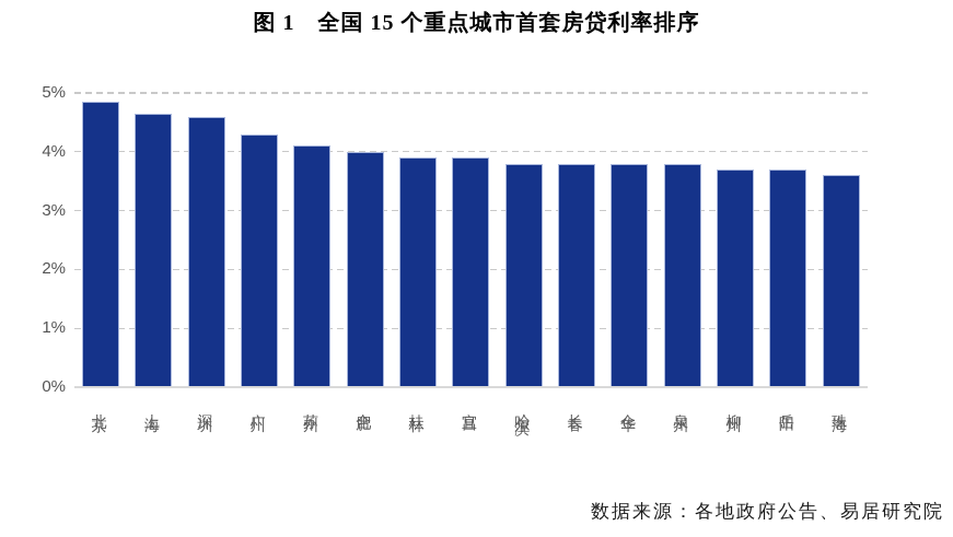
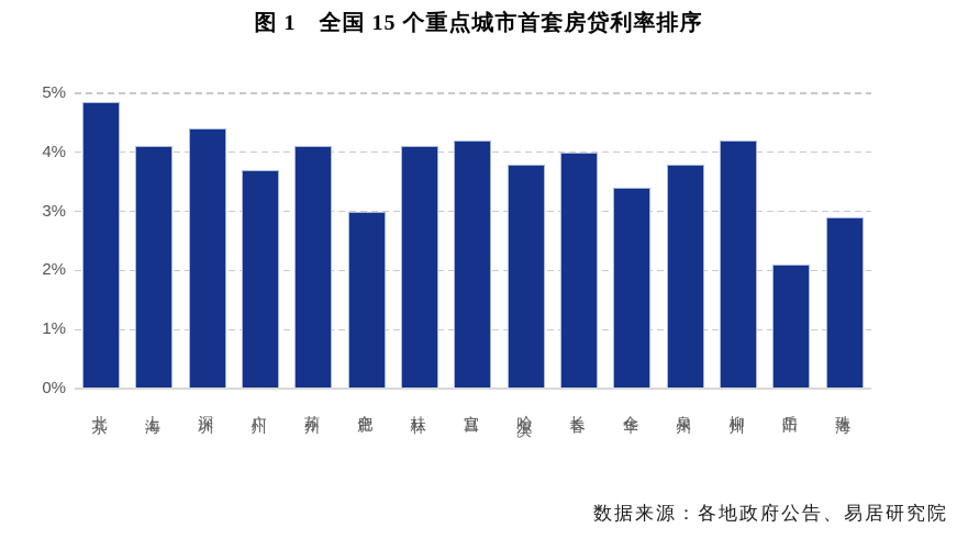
上海: 4.7% -> 4.1%
深圳: 4.6% -> 4.4%
广州: 4.3% -> 3.7%
合肥: 4.0% -> 3.0%
桂林: 3.9% -> 4.1%
宜昌: 3.9% -> 4.2%
长春: 3.8% -> 4.0%
金华: 3.8% -> 3.4%
柳州: 3.7% -> 4.2%
岳阳: 3.7% -> 2.1%
珠海: 3.6% -> 2.9%
